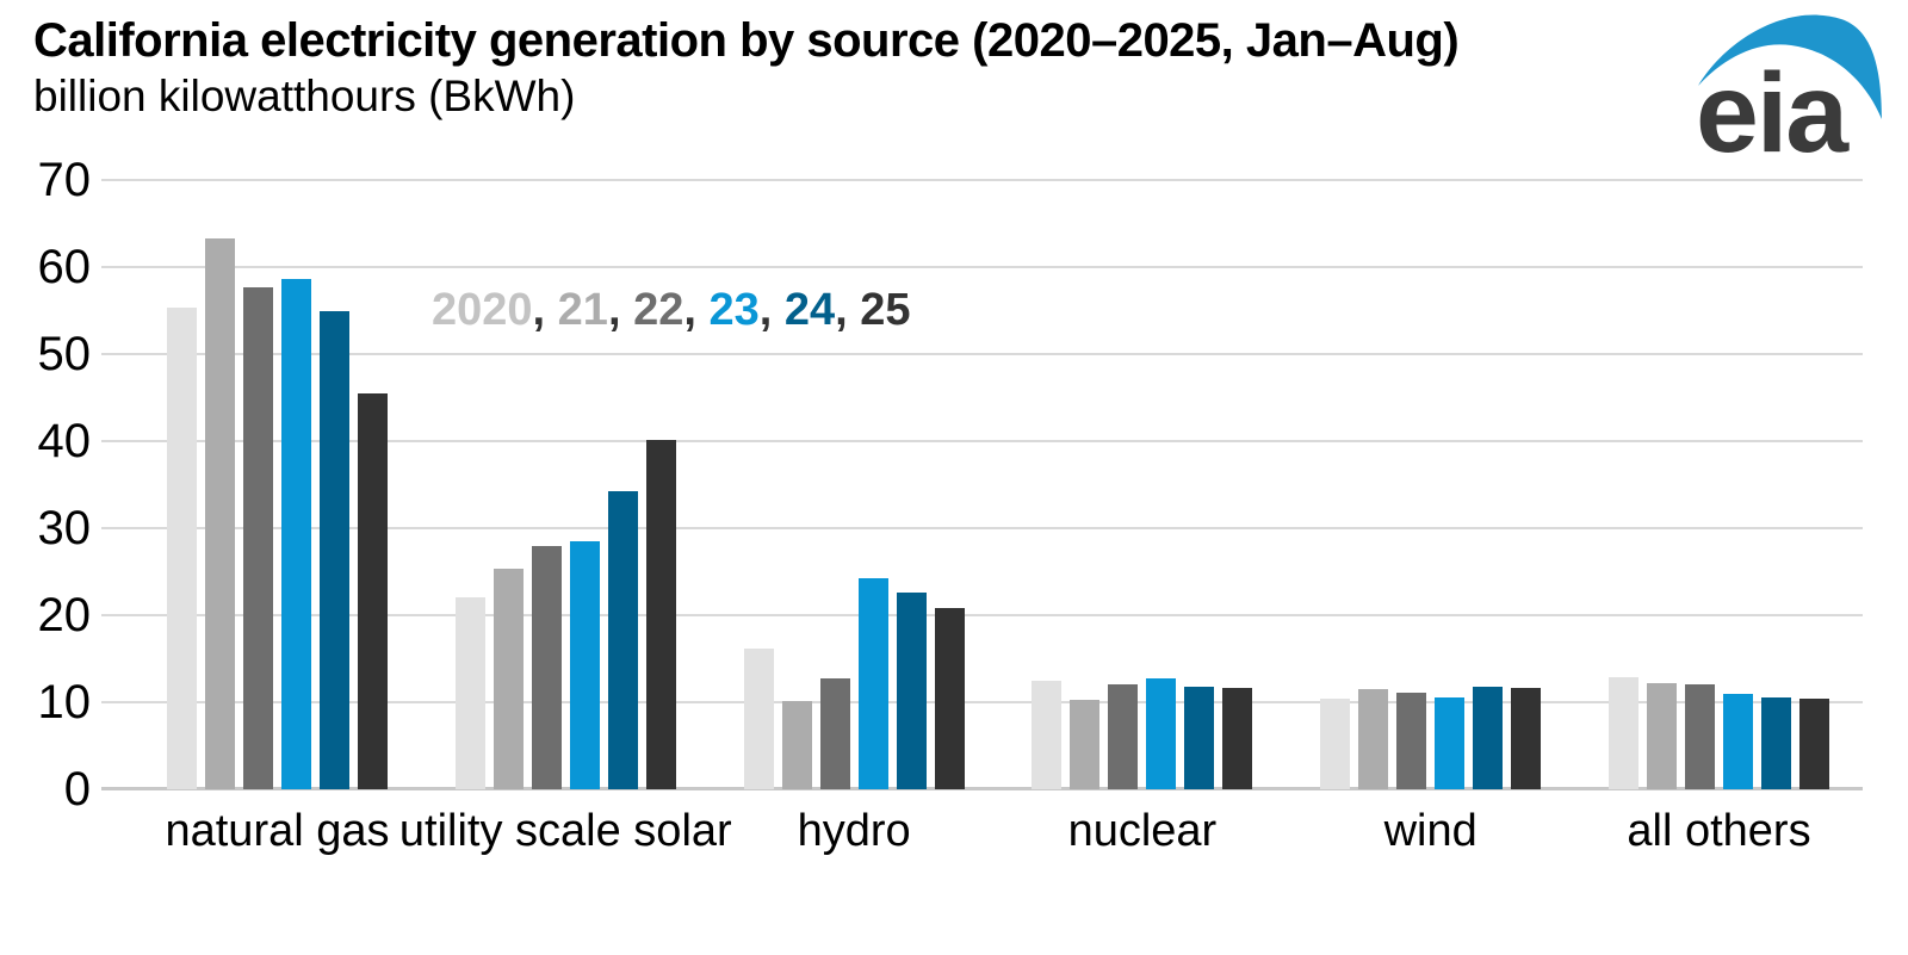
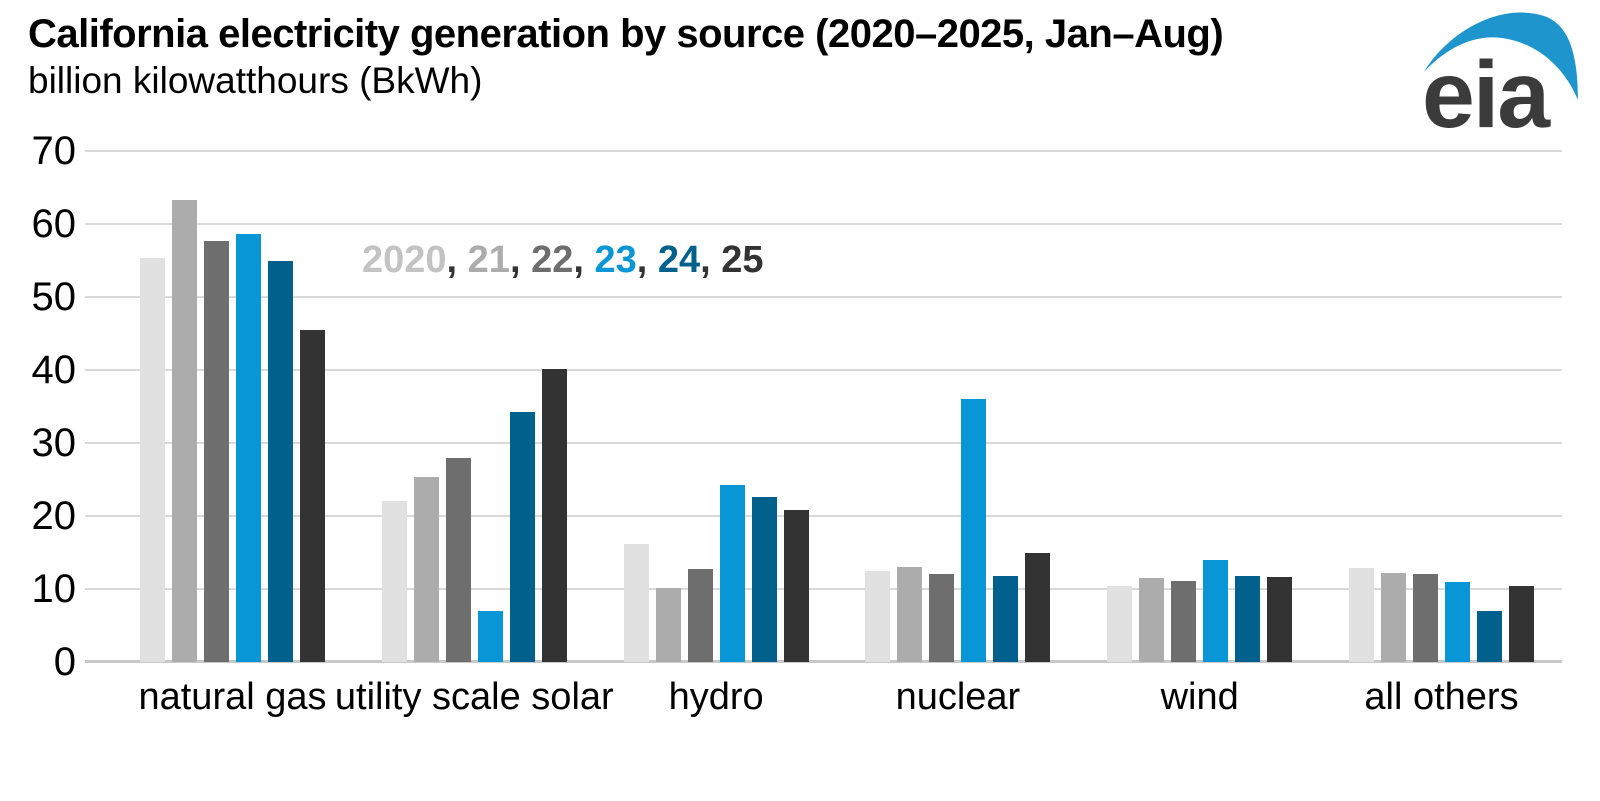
23/utility scale solar: 28 -> 7
21/nuclear: 10 -> 13
23/nuclear: 13 -> 36
25/nuclear: 12 -> 15
23/wind: 11 -> 14
24/all others: 10 -> 7
